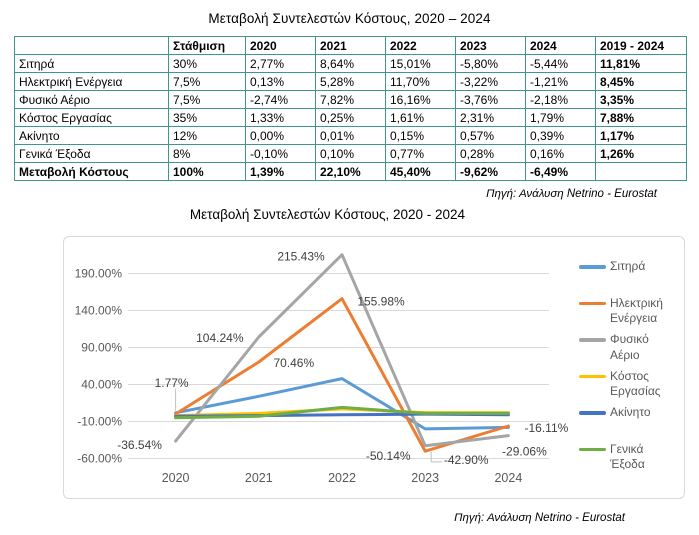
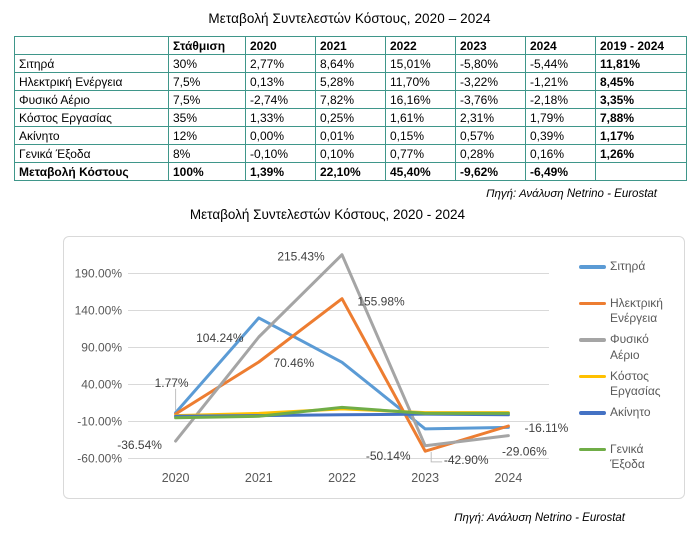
Σιτηρά/2021: 20% -> 130%
Σιτηρά/2022: 50% -> 70%
